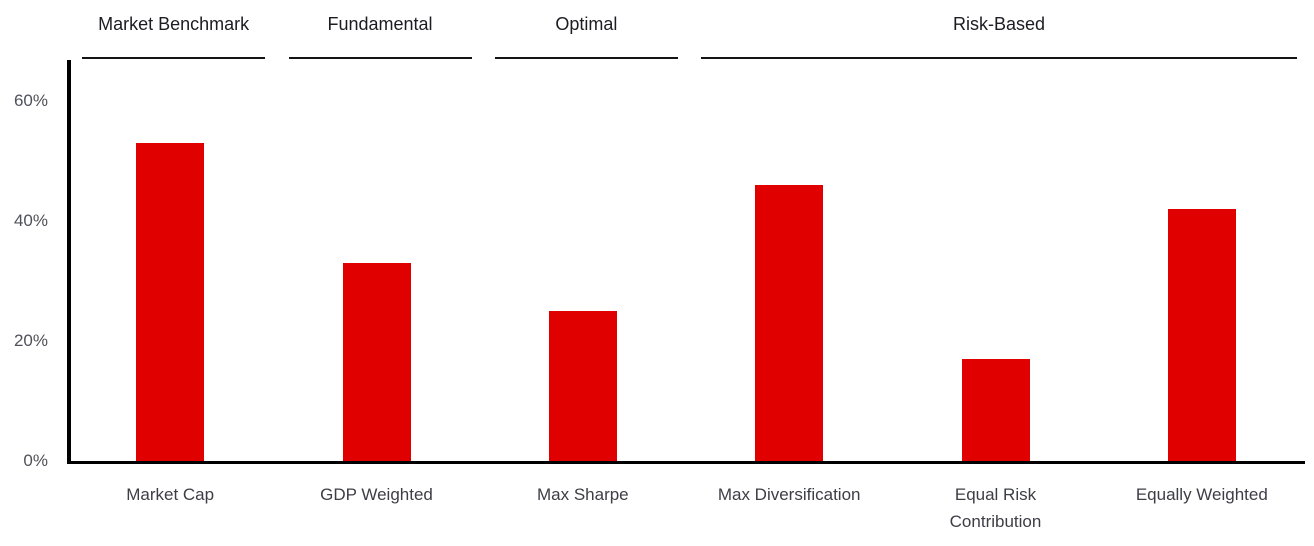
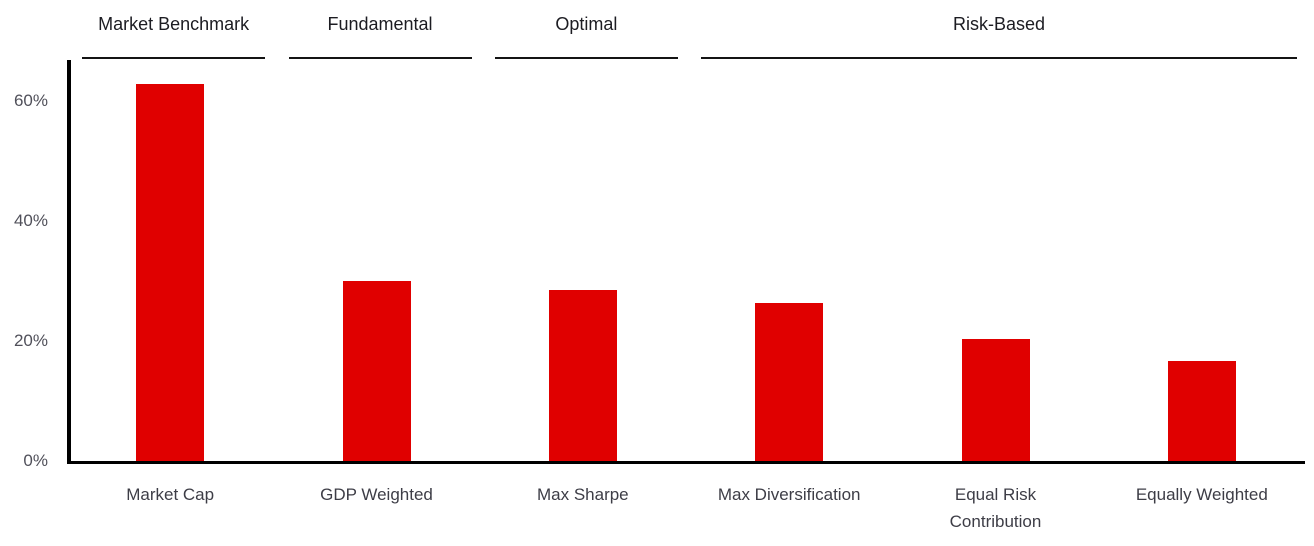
Market Cap: 53% -> 63%
GDP Weighted: 33% -> 30%
Max Sharpe: 25% -> 28%
Max Diversification: 46% -> 26%
Equal Risk Contribution: 17% -> 20%
Equally Weighted: 42% -> 17%
